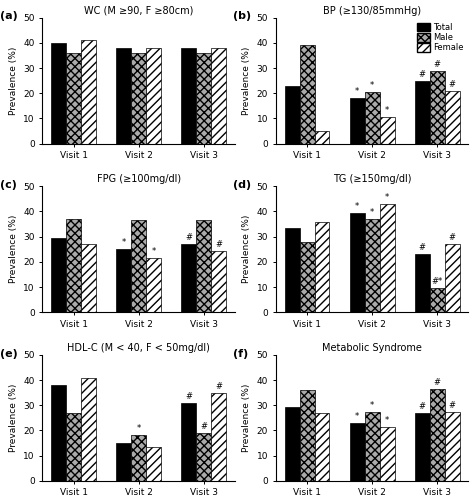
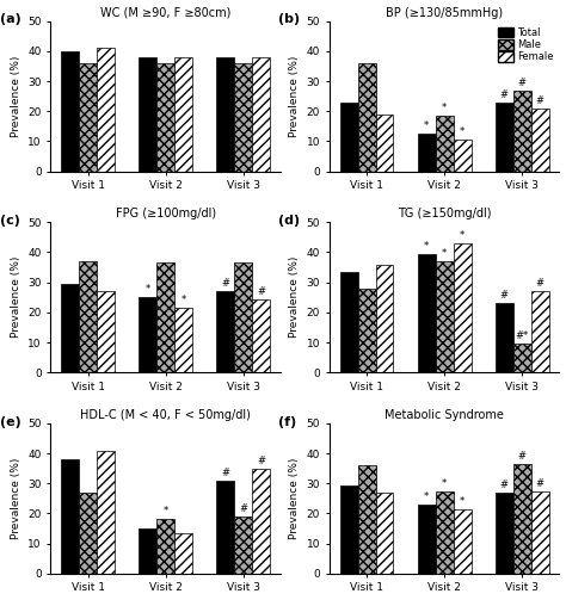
BP (≥130/85mmHg)/Male/Visit 1: 39.0 -> 36.0
BP (≥130/85mmHg)/Female/Visit 1: 5.0 -> 19.0
BP (≥130/85mmHg)/Total/Visit 2: 18.0 -> 12.5
BP (≥130/85mmHg)/Male/Visit 2: 20.5 -> 18.5
BP (≥130/85mmHg)/Total/Visit 3: 25.0 -> 23.0
BP (≥130/85mmHg)/Male/Visit 3: 29.0 -> 27.0
